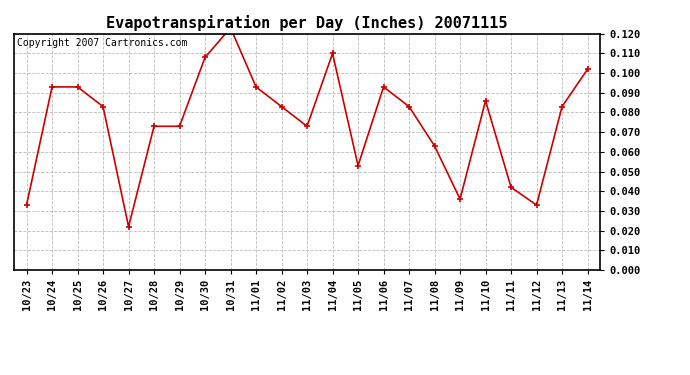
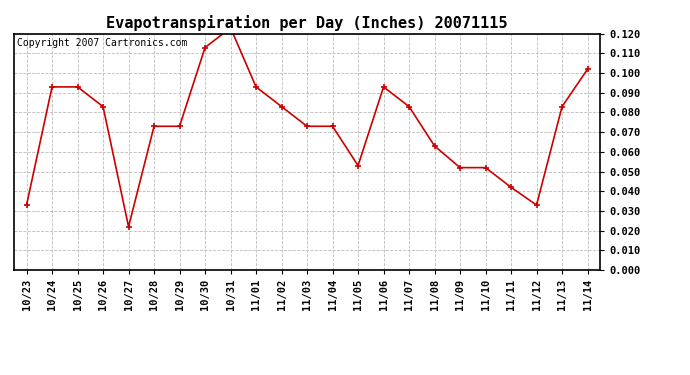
10/30: 0.108 -> 0.113
11/04: 0.110 -> 0.073
11/09: 0.036 -> 0.052
11/10: 0.086 -> 0.052
